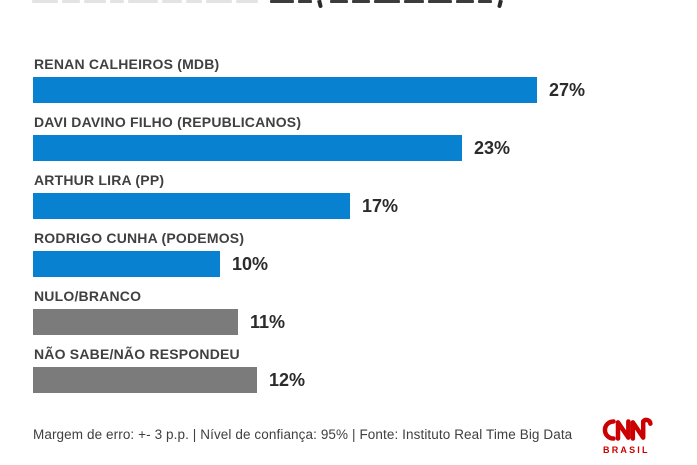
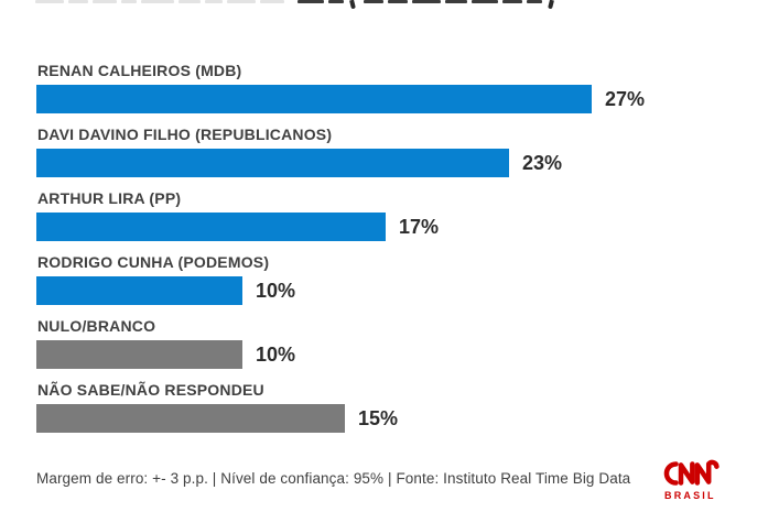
NULO/BRANCO: 11% -> 10%
NÃO SABE/NÃO RESPONDEU: 12% -> 15%
